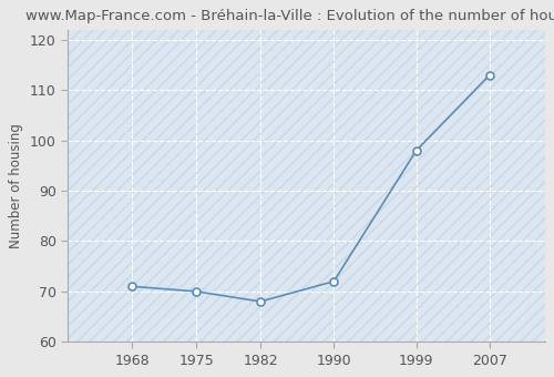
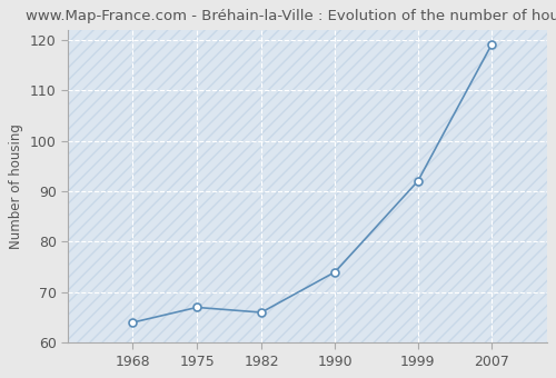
1968: 71 -> 64
1975: 70 -> 67
1982: 68 -> 66
1990: 72 -> 74
1999: 98 -> 92
2007: 113 -> 119
